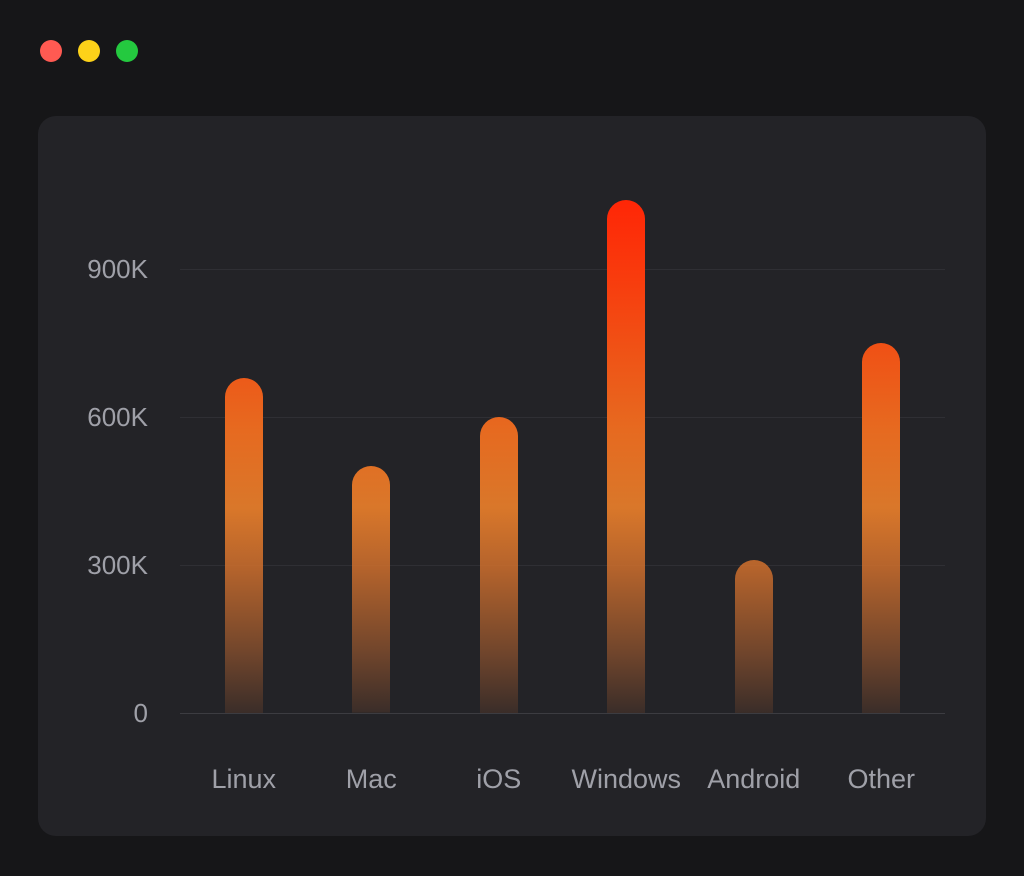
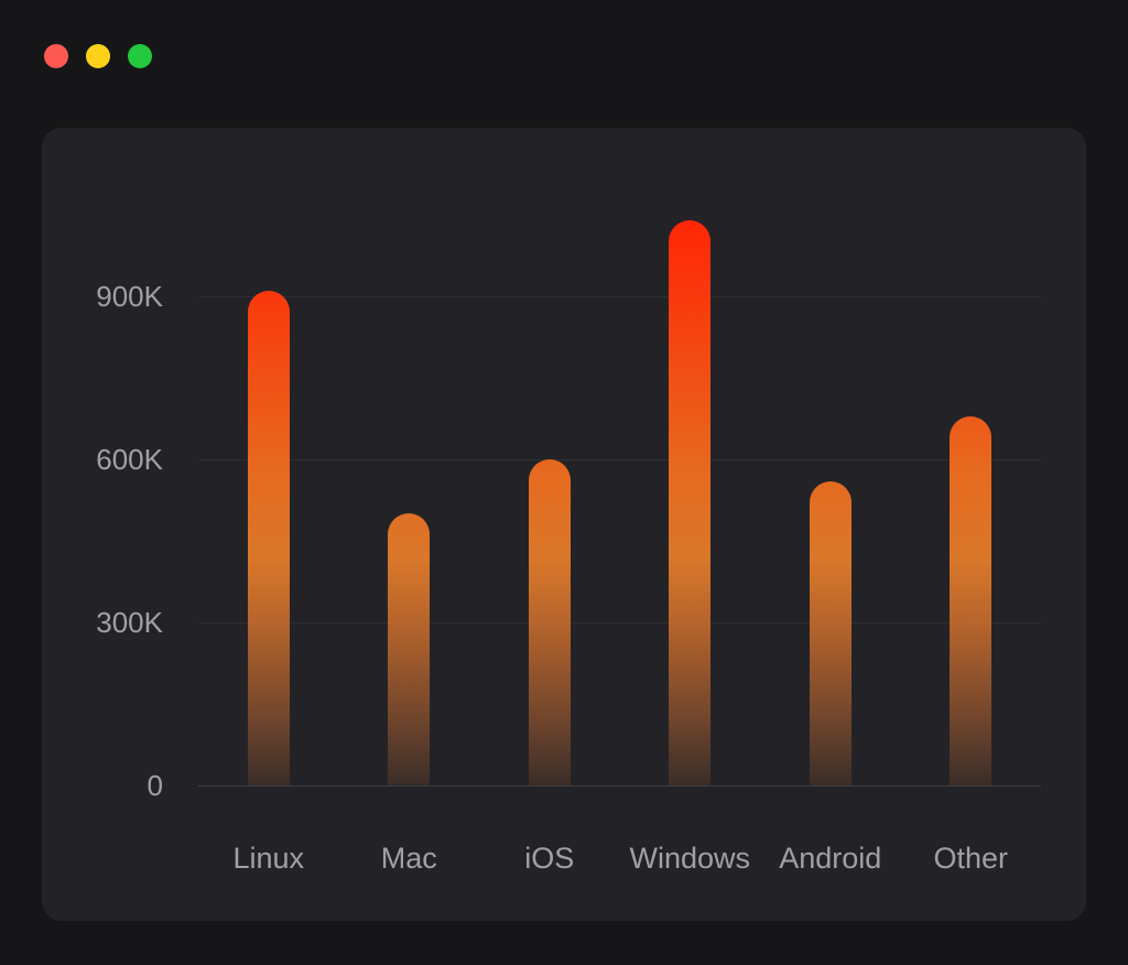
Linux: 680K -> 910K
Android: 310K -> 560K
Other: 750K -> 680K
